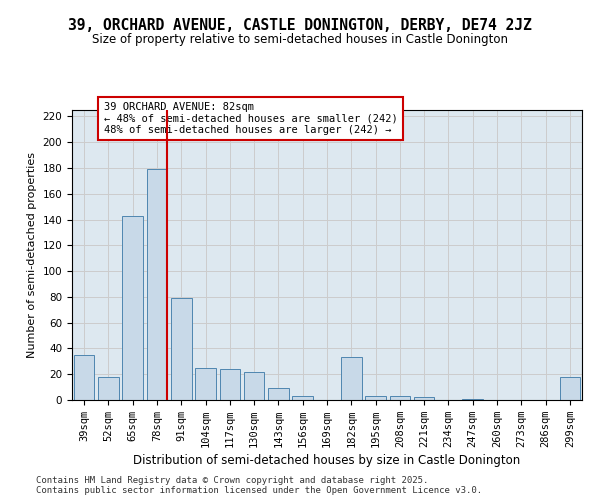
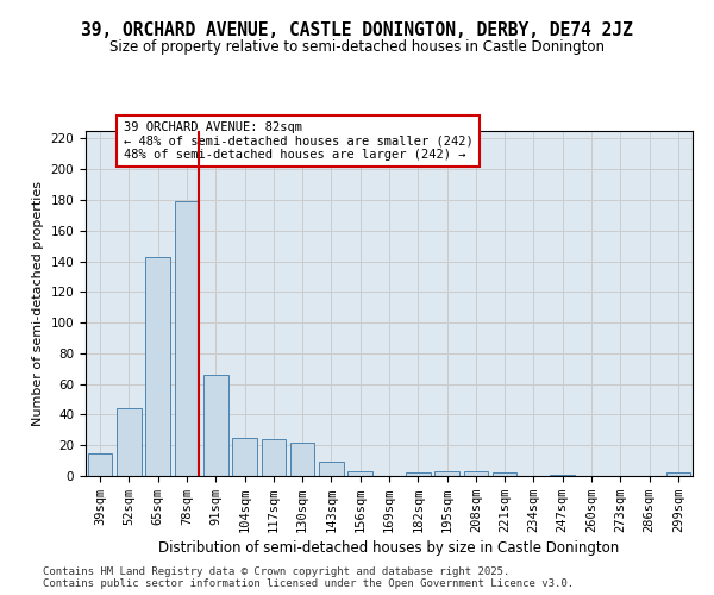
39sqm: 35 -> 15
52sqm: 18 -> 44
91sqm: 79 -> 66
182sqm: 33 -> 2
299sqm: 18 -> 2
